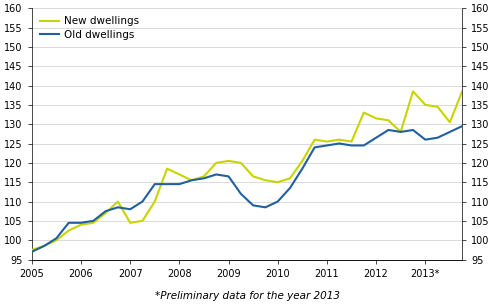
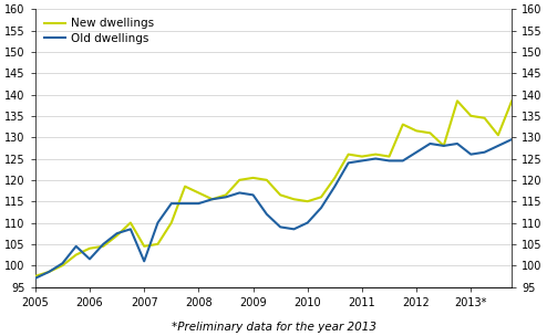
Old dwellings/2006: 104.5 -> 101.5
Old dwellings/2007: 108.0 -> 101.0
